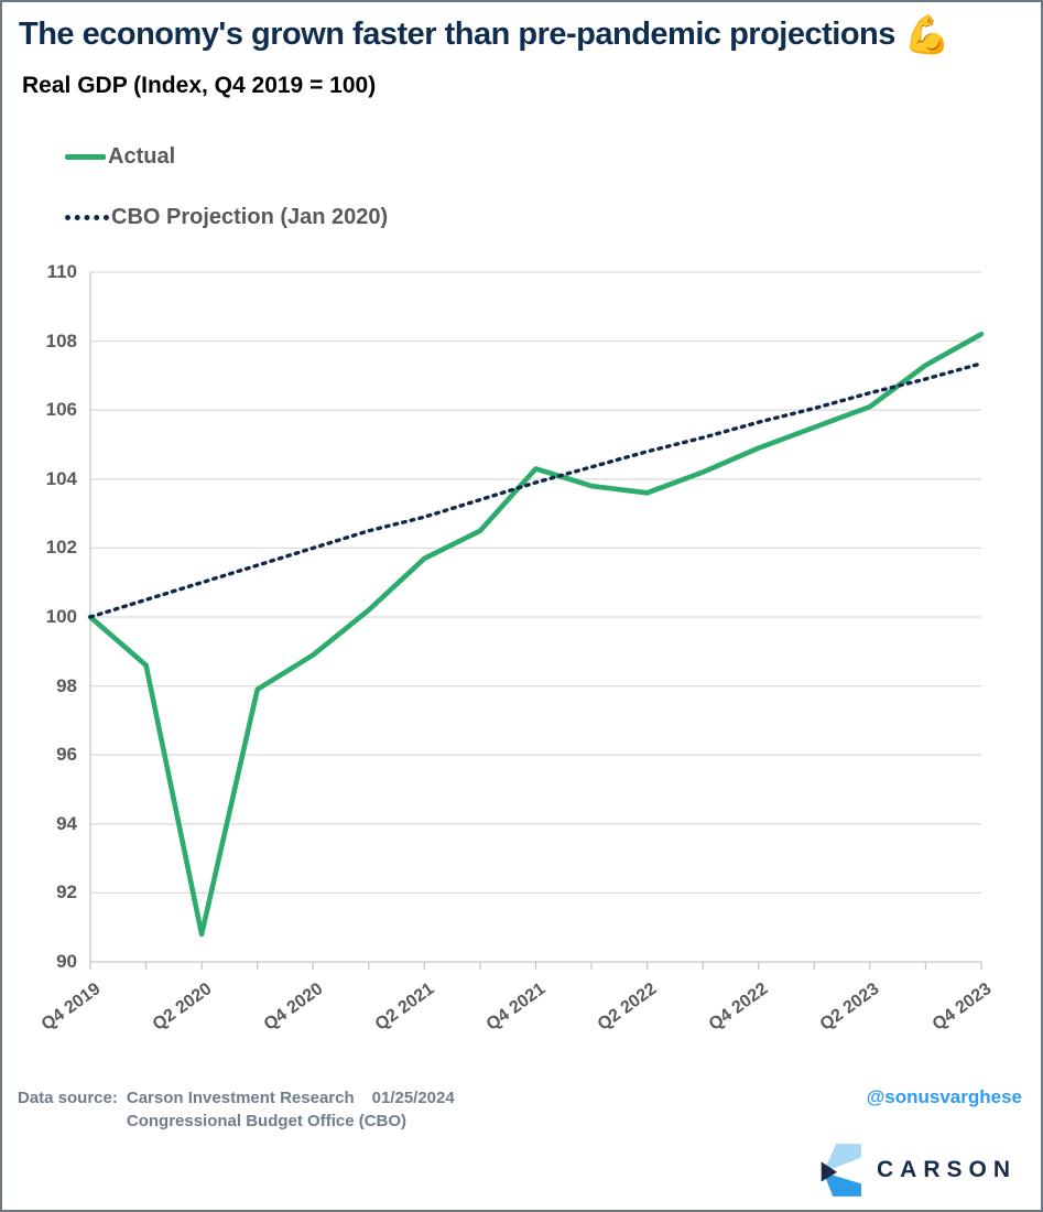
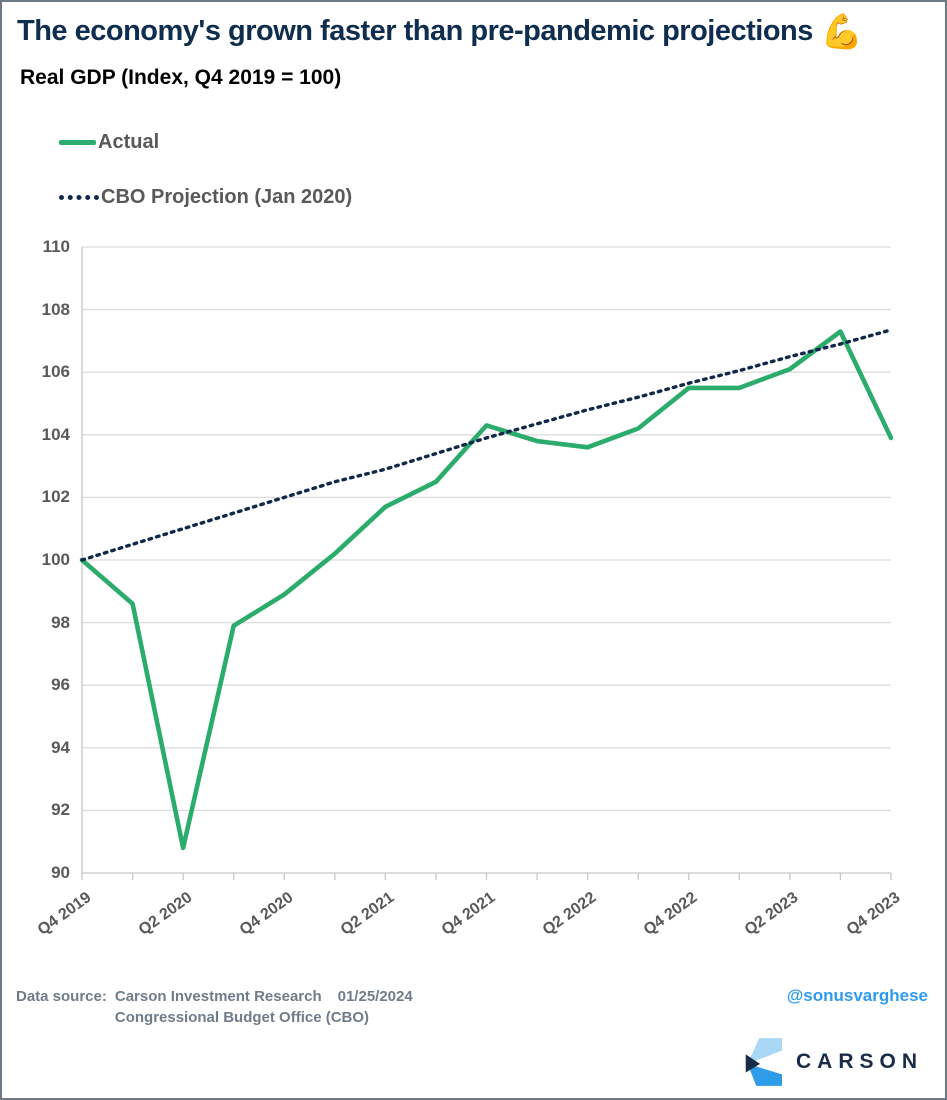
Actual/Q4 2022: 104.9 -> 105.5
Actual/Q4 2023: 108.2 -> 103.9
